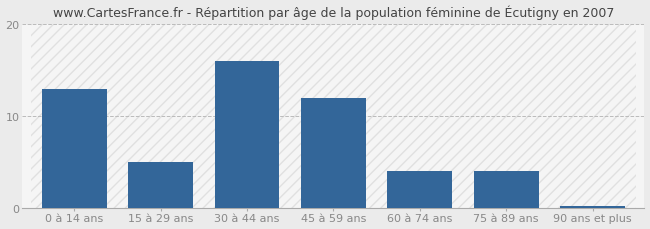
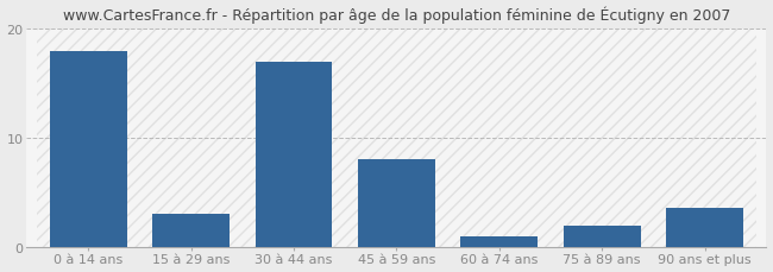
0 à 14 ans: 13.0 -> 18.0
15 à 29 ans: 5.0 -> 3.0
30 à 44 ans: 16.0 -> 17.0
45 à 59 ans: 12.0 -> 8.0
60 à 74 ans: 4.0 -> 1.0
75 à 89 ans: 4.0 -> 2.0
90 ans et plus: 0.2 -> 3.6
